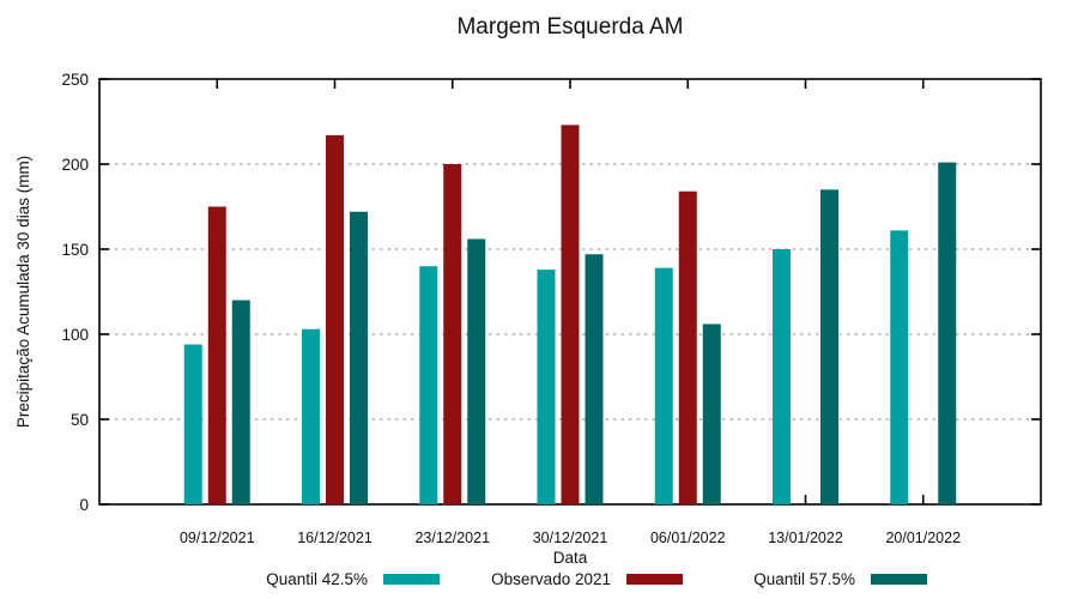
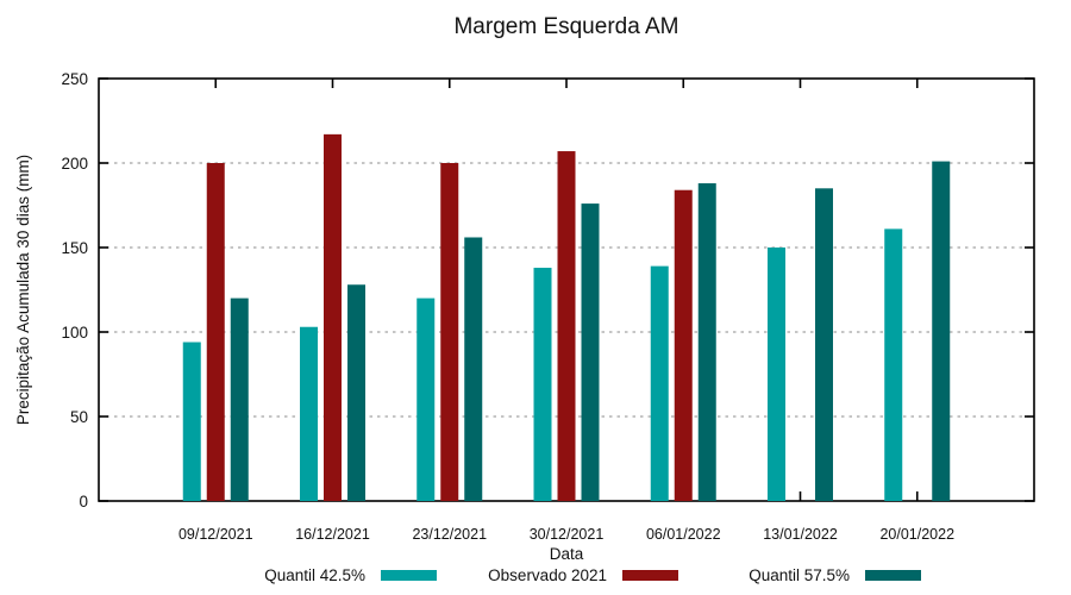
Observado 2021/09/12/2021: 175 -> 200
Quantil 57.5%/16/12/2021: 172 -> 128
Quantil 42.5%/23/12/2021: 140 -> 120
Observado 2021/30/12/2021: 223 -> 207
Quantil 57.5%/30/12/2021: 147 -> 176
Quantil 57.5%/06/01/2022: 106 -> 188
